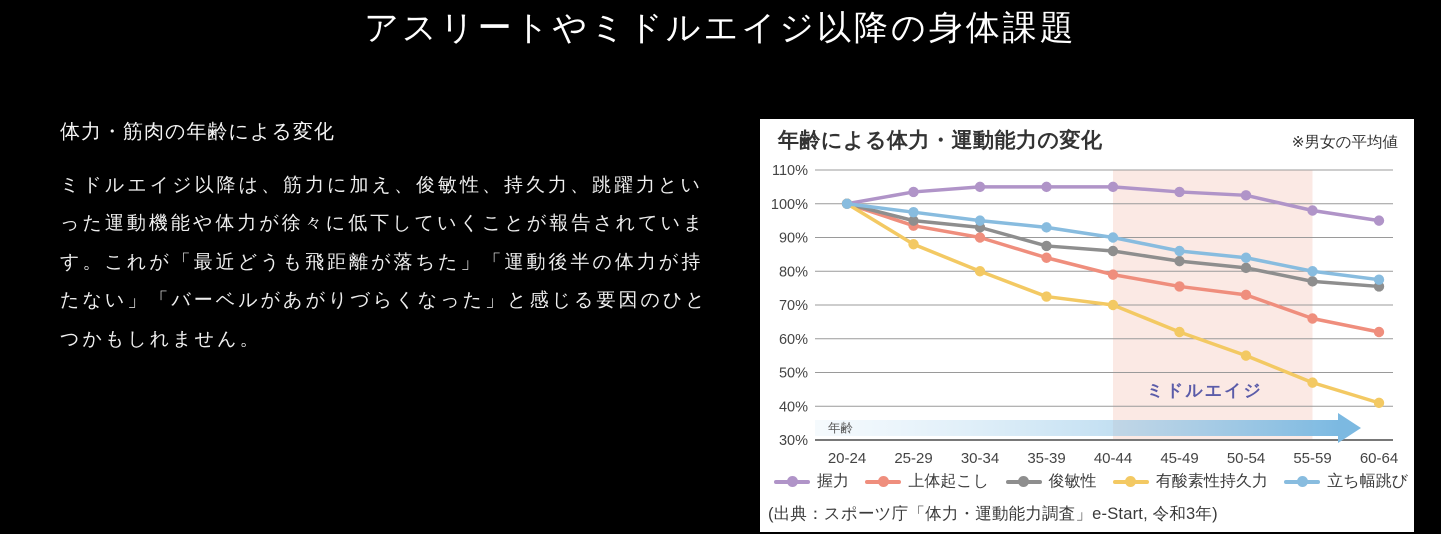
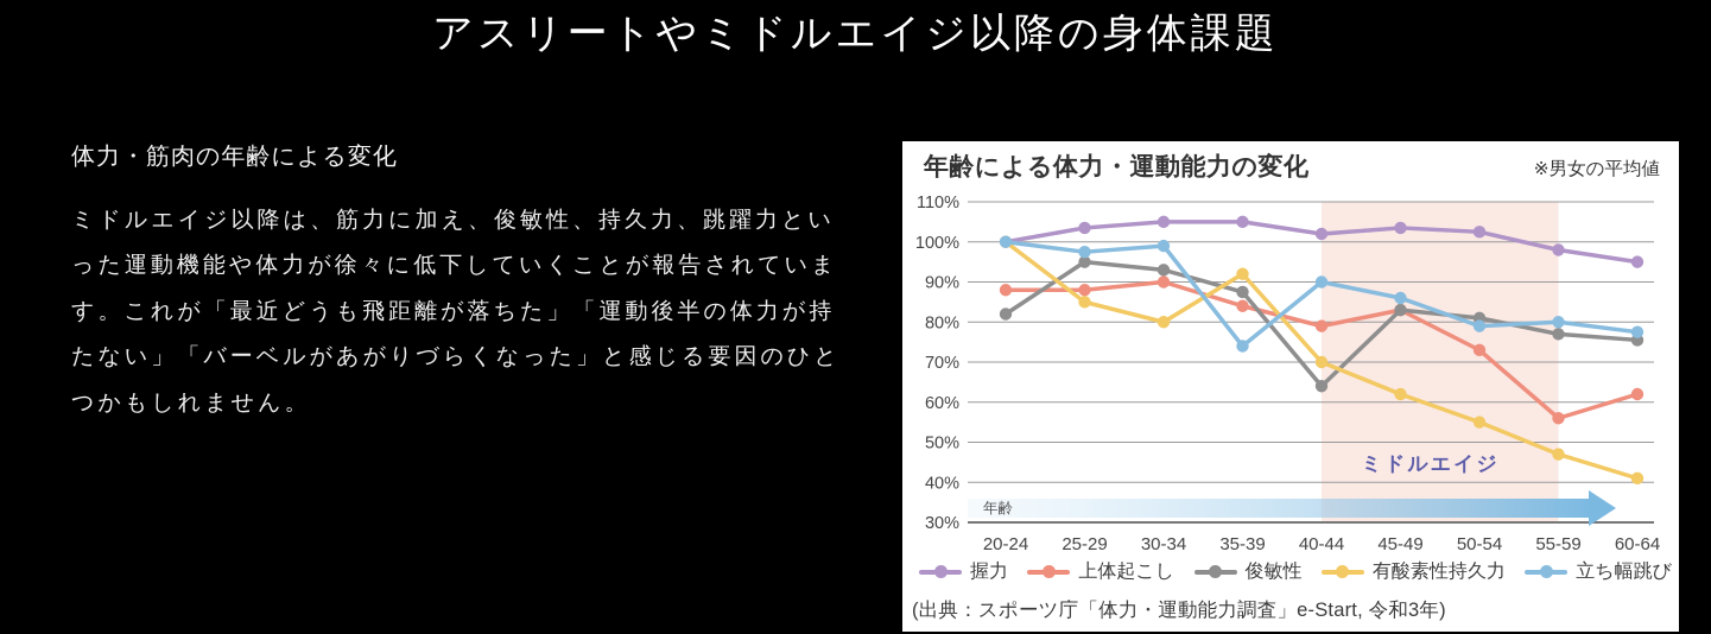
上体起こし/20-24: 100% -> 88%
俊敏性/20-24: 100% -> 82%
上体起こし/25-29: 94% -> 88%
有酸素性持久力/25-29: 88% -> 85%
立ち幅跳び/30-34: 95% -> 99%
有酸素性持久力/35-39: 72% -> 92%
立ち幅跳び/35-39: 93% -> 74%
握力/40-44: 105% -> 102%
俊敏性/40-44: 86% -> 64%
上体起こし/45-49: 76% -> 83%
立ち幅跳び/50-54: 84% -> 79%
上体起こし/55-59: 66% -> 56%
